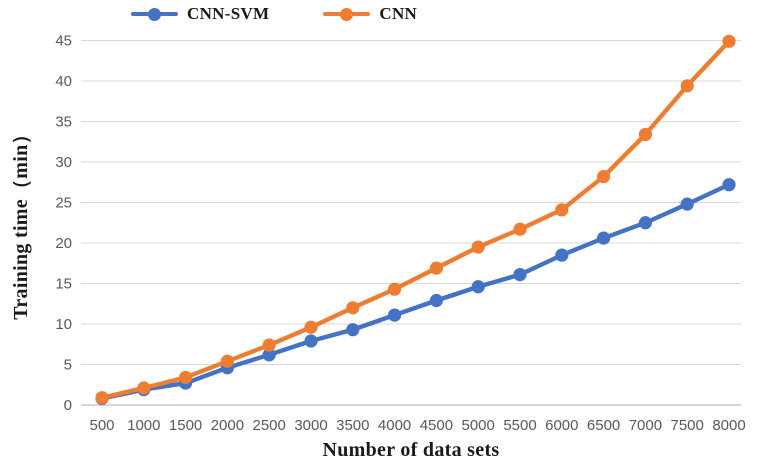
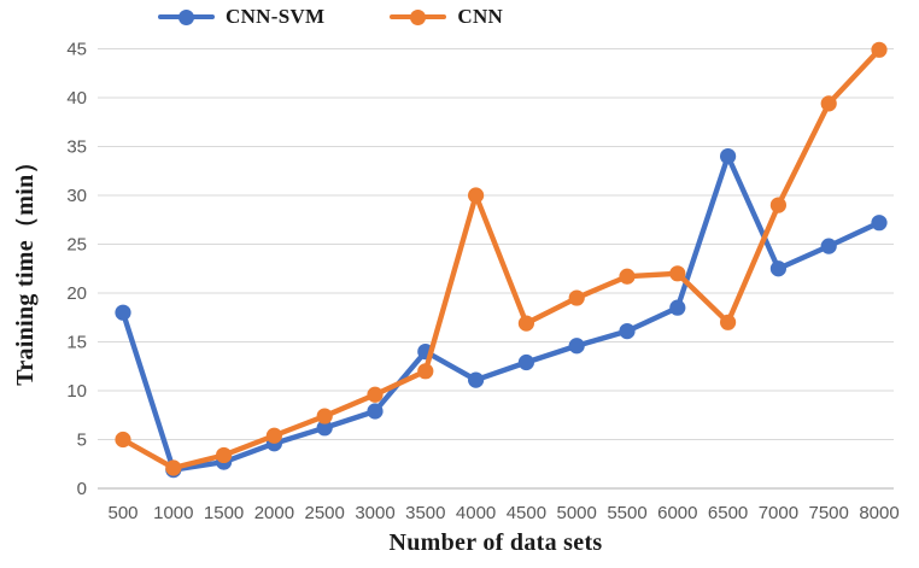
CNN-SVM/500: 1 -> 18
CNN/500: 1 -> 5
CNN-SVM/3500: 9 -> 14
CNN/4000: 14 -> 30
CNN/6000: 24 -> 22
CNN-SVM/6500: 21 -> 34
CNN/6500: 28 -> 17
CNN/7000: 33 -> 29
